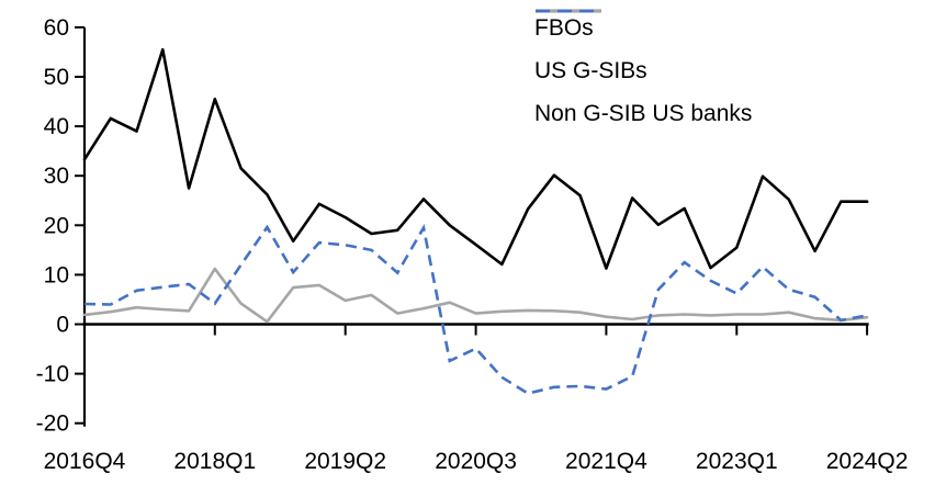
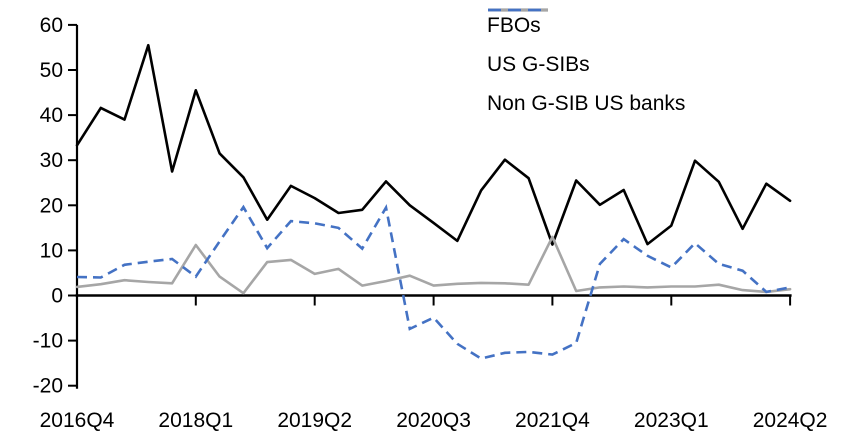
US G-SIBs/2021Q4: 2 -> 13
FBOs/2024Q2: 25 -> 21
